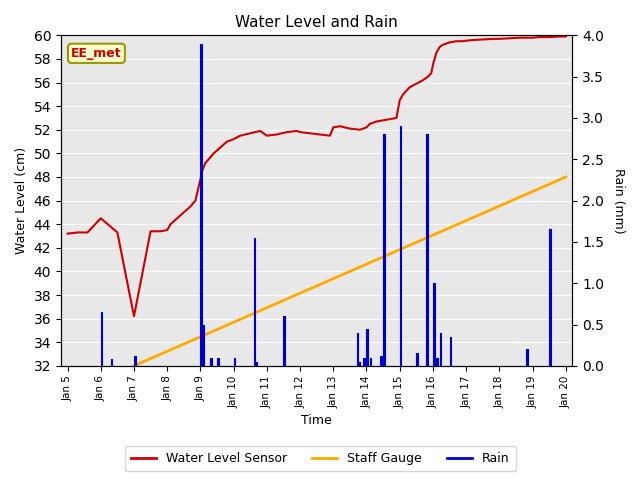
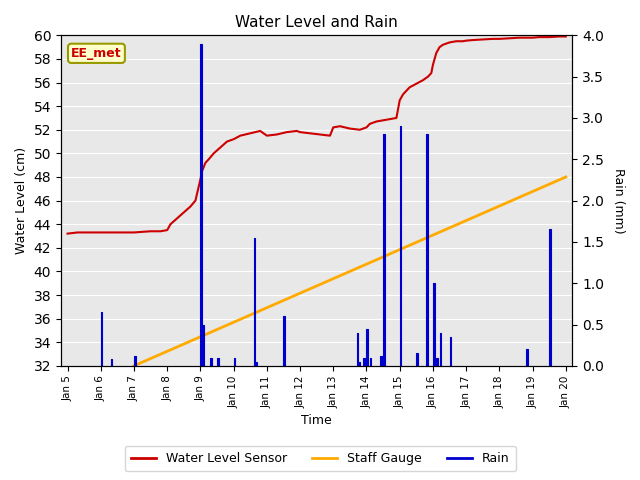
Water Level Sensor/Jan 6: 44.5 -> 43.3
Water Level Sensor/Jan 7: 36.2 -> 43.3
